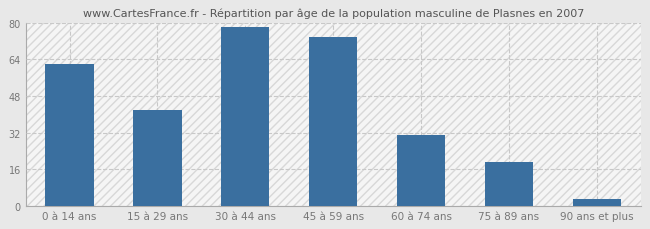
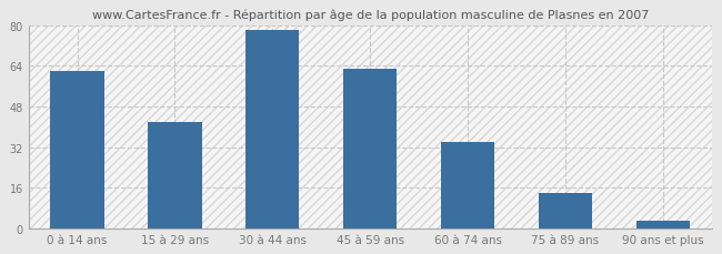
45 à 59 ans: 74 -> 63
60 à 74 ans: 31 -> 34
75 à 89 ans: 19 -> 14
